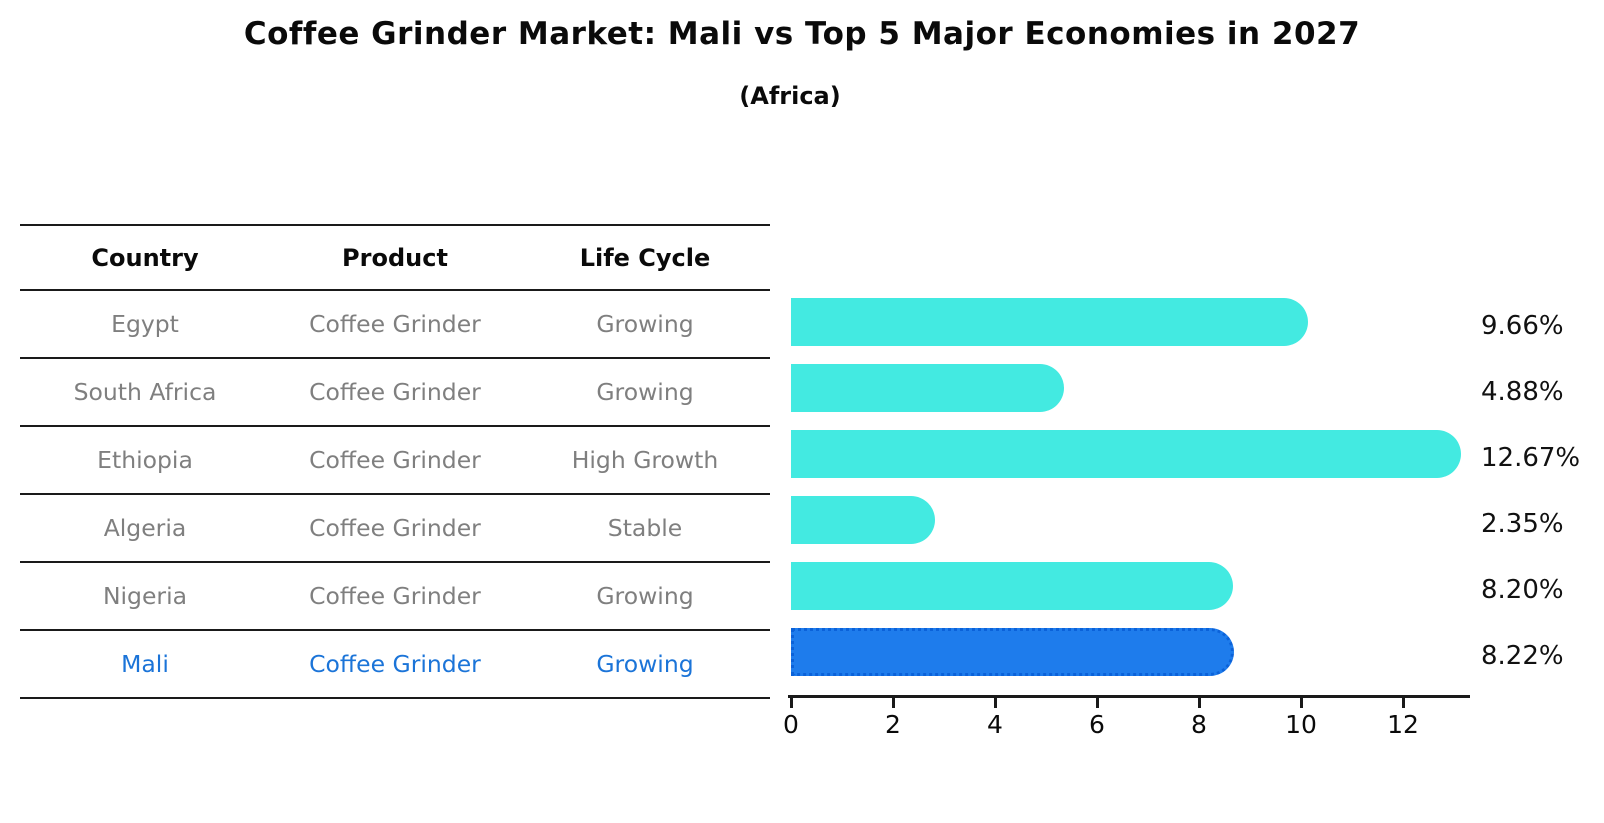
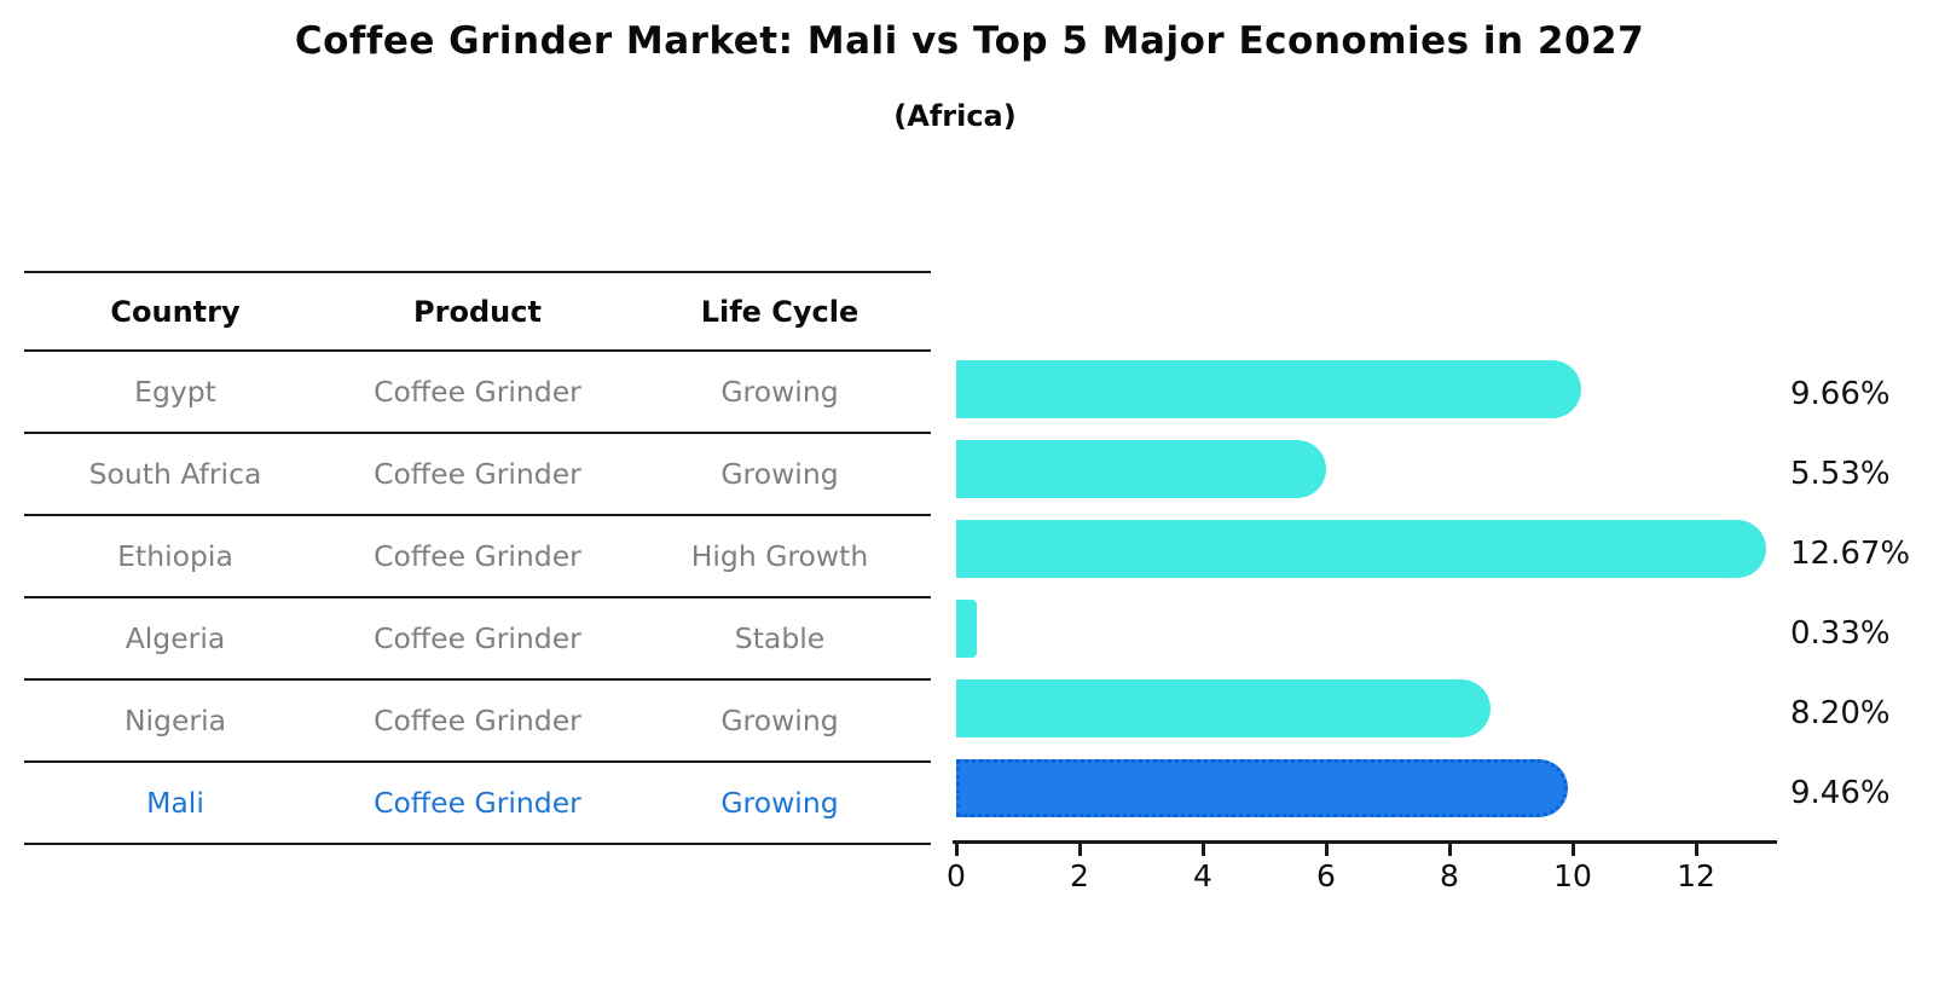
South Africa: 4.88% -> 5.53%
Algeria: 2.35% -> 0.33%
Mali: 8.22% -> 9.46%
